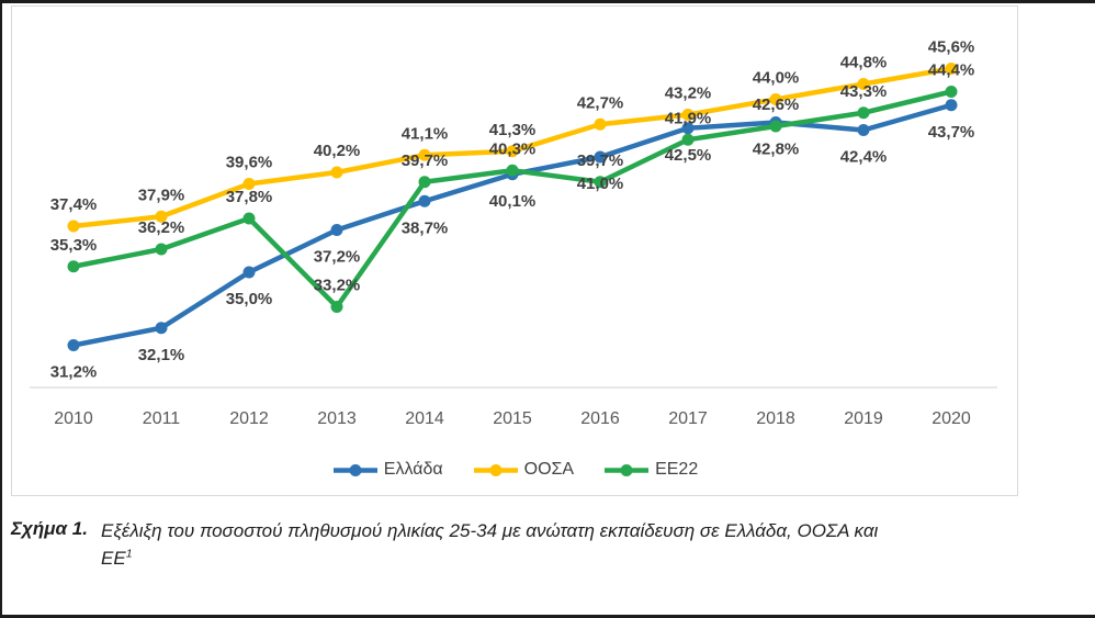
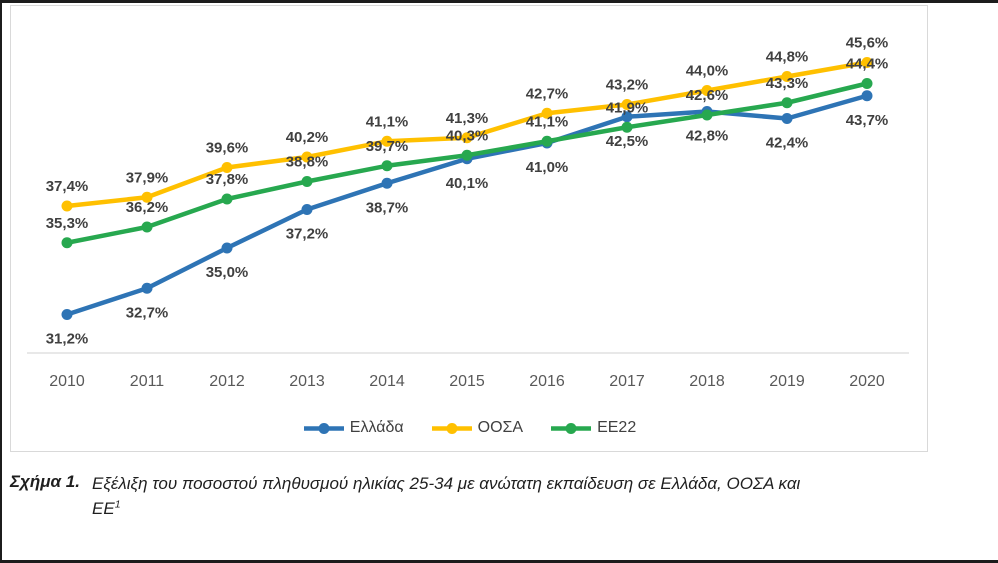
Ελλάδα/2011: 32,1% -> 32,7%
ΕΕ22/2013: 33,2% -> 38,8%
ΕΕ22/2016: 39,7% -> 41,1%
